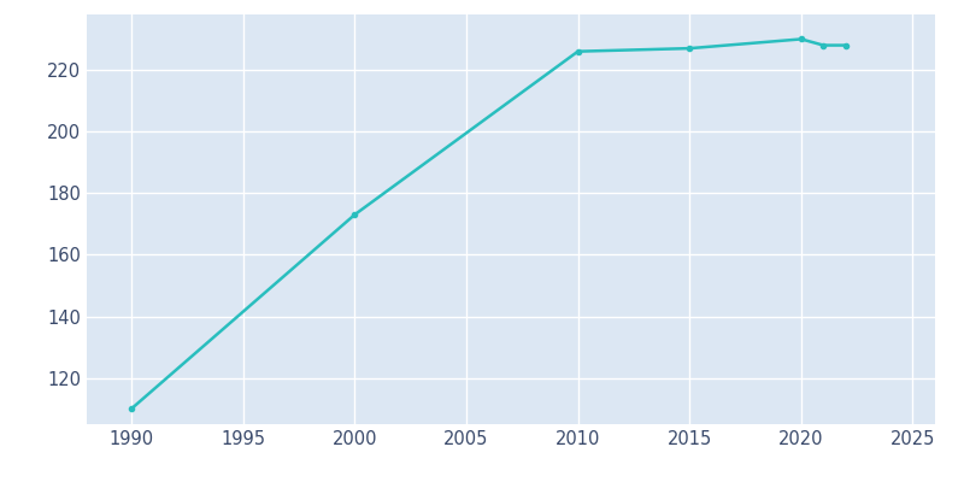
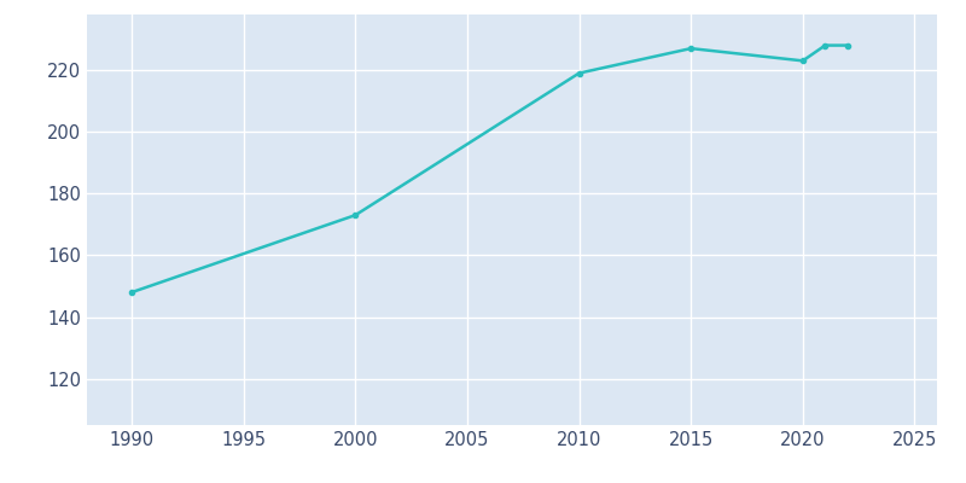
1990: 110 -> 148
2010: 226 -> 219
2020: 230 -> 223
